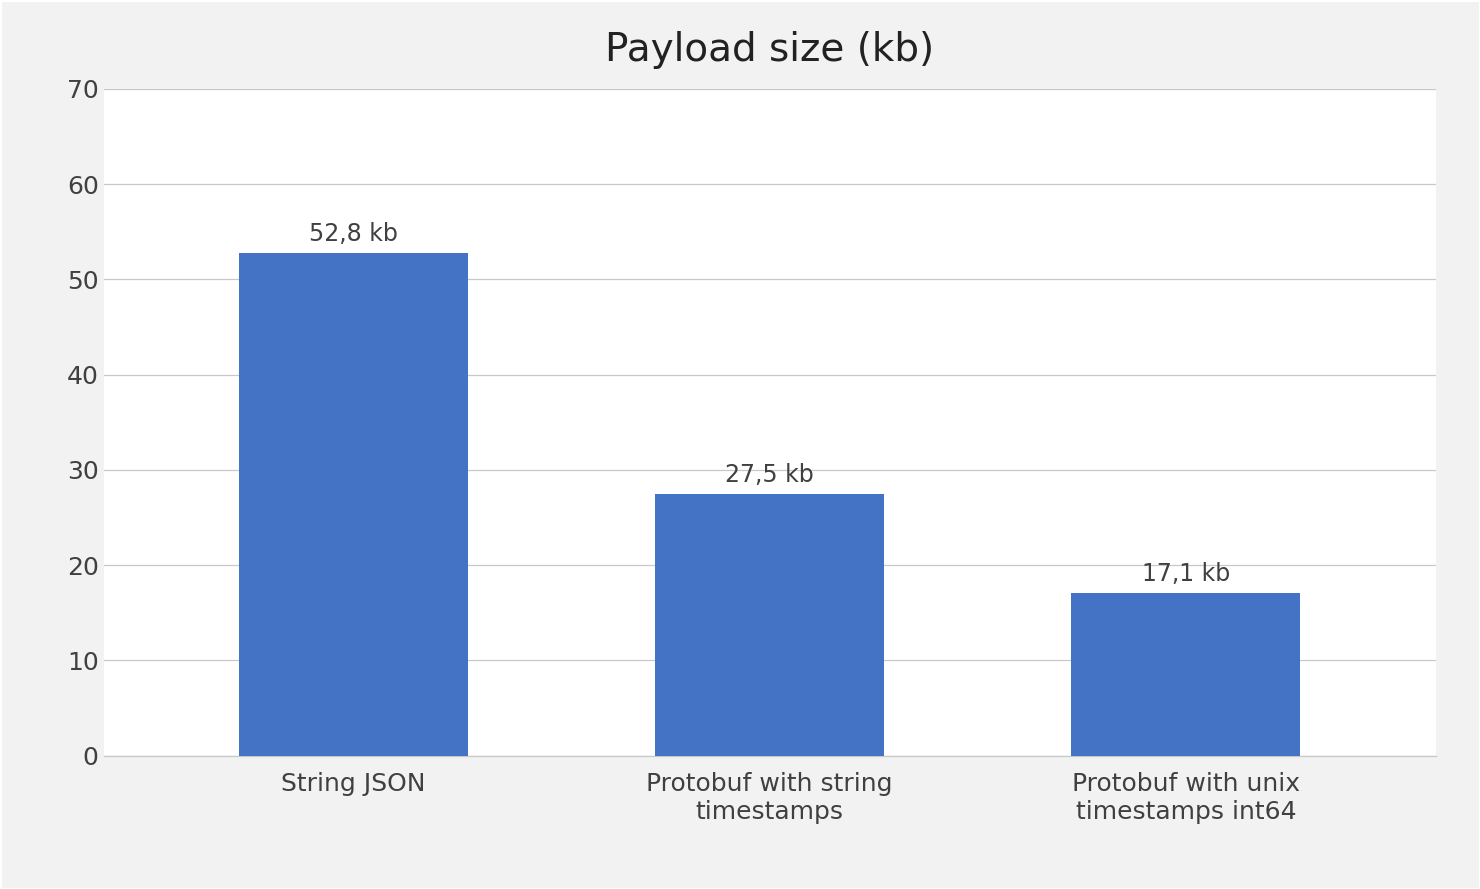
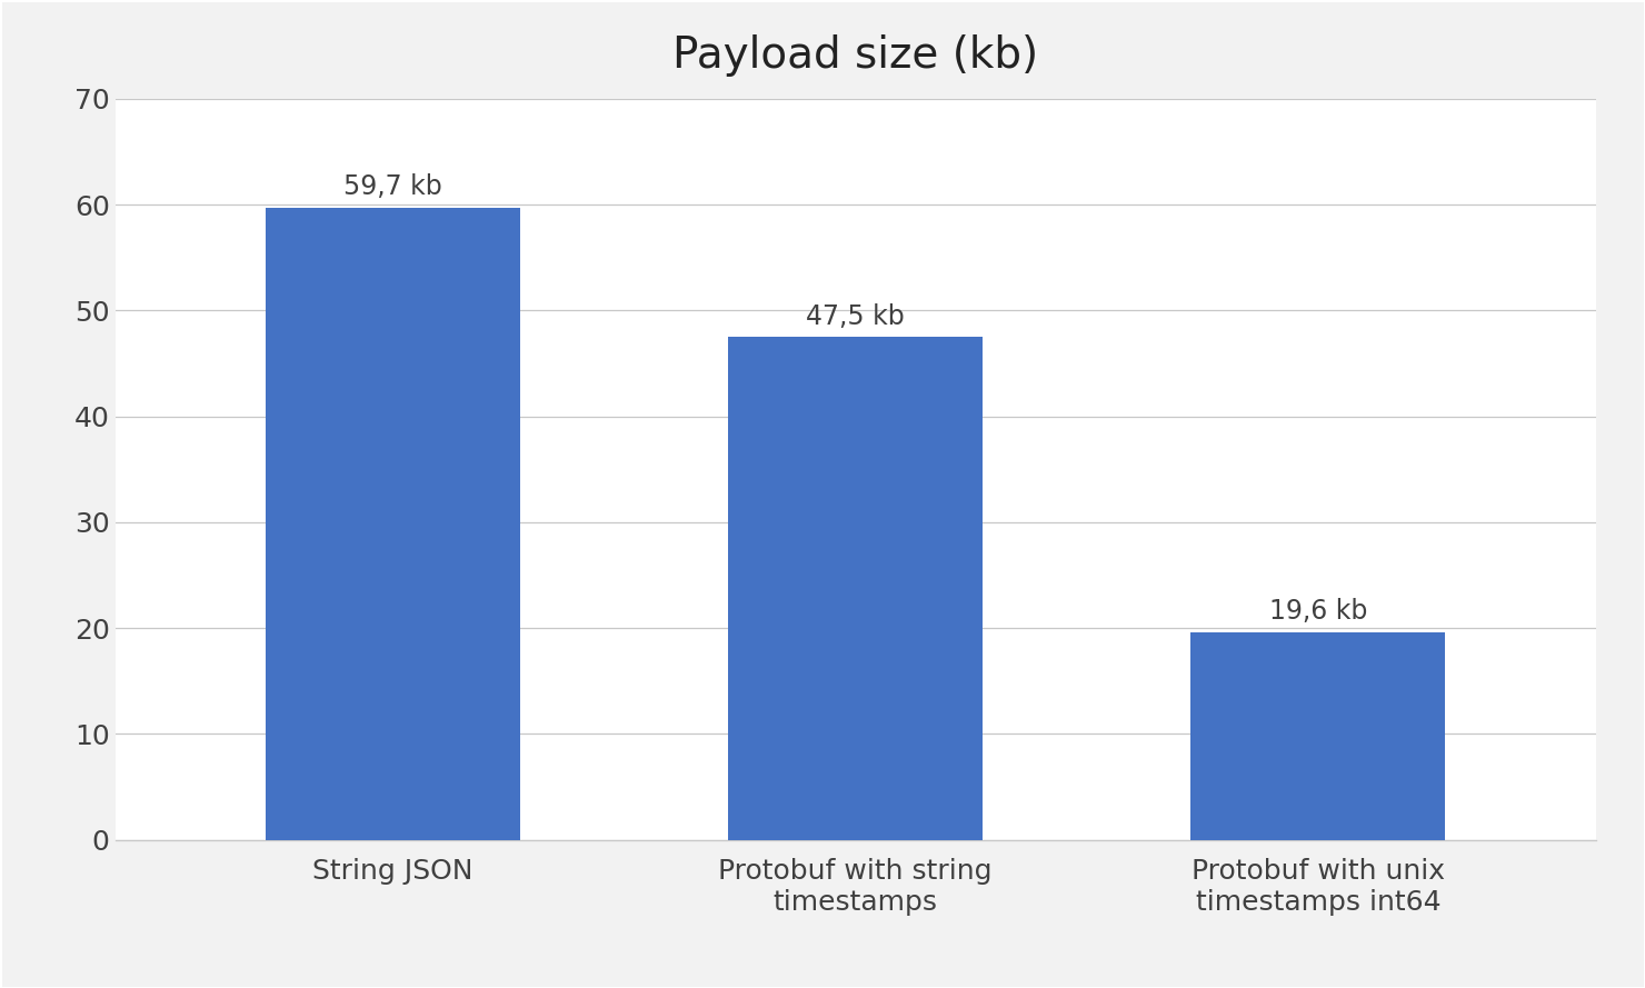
String JSON: 52,8 -> 59,7
Protobuf with string timestamps: 27,5 -> 47,5
Protobuf with unix timestamps int64: 17,1 -> 19,6
